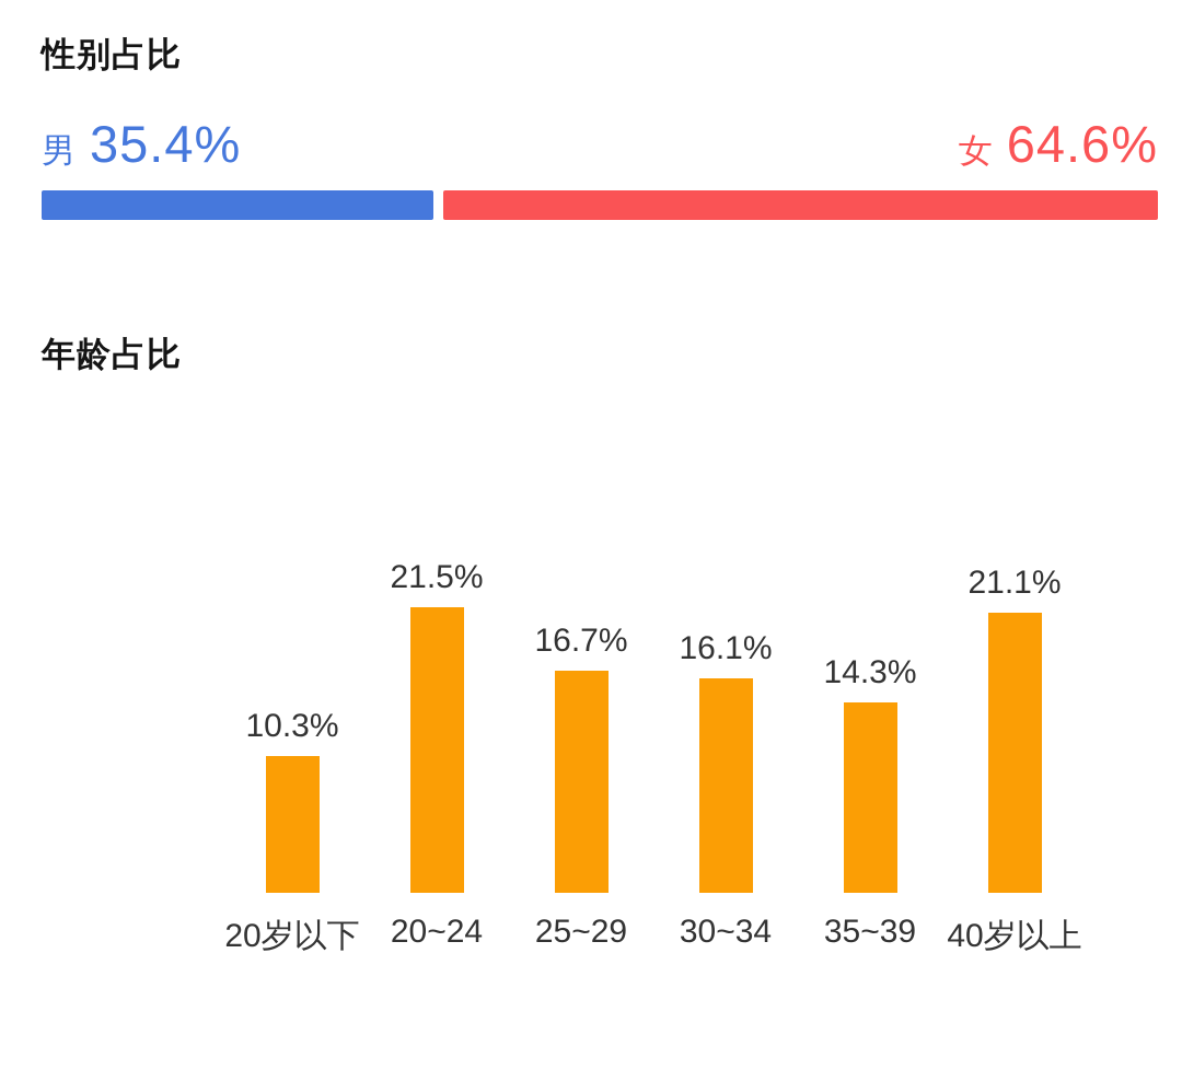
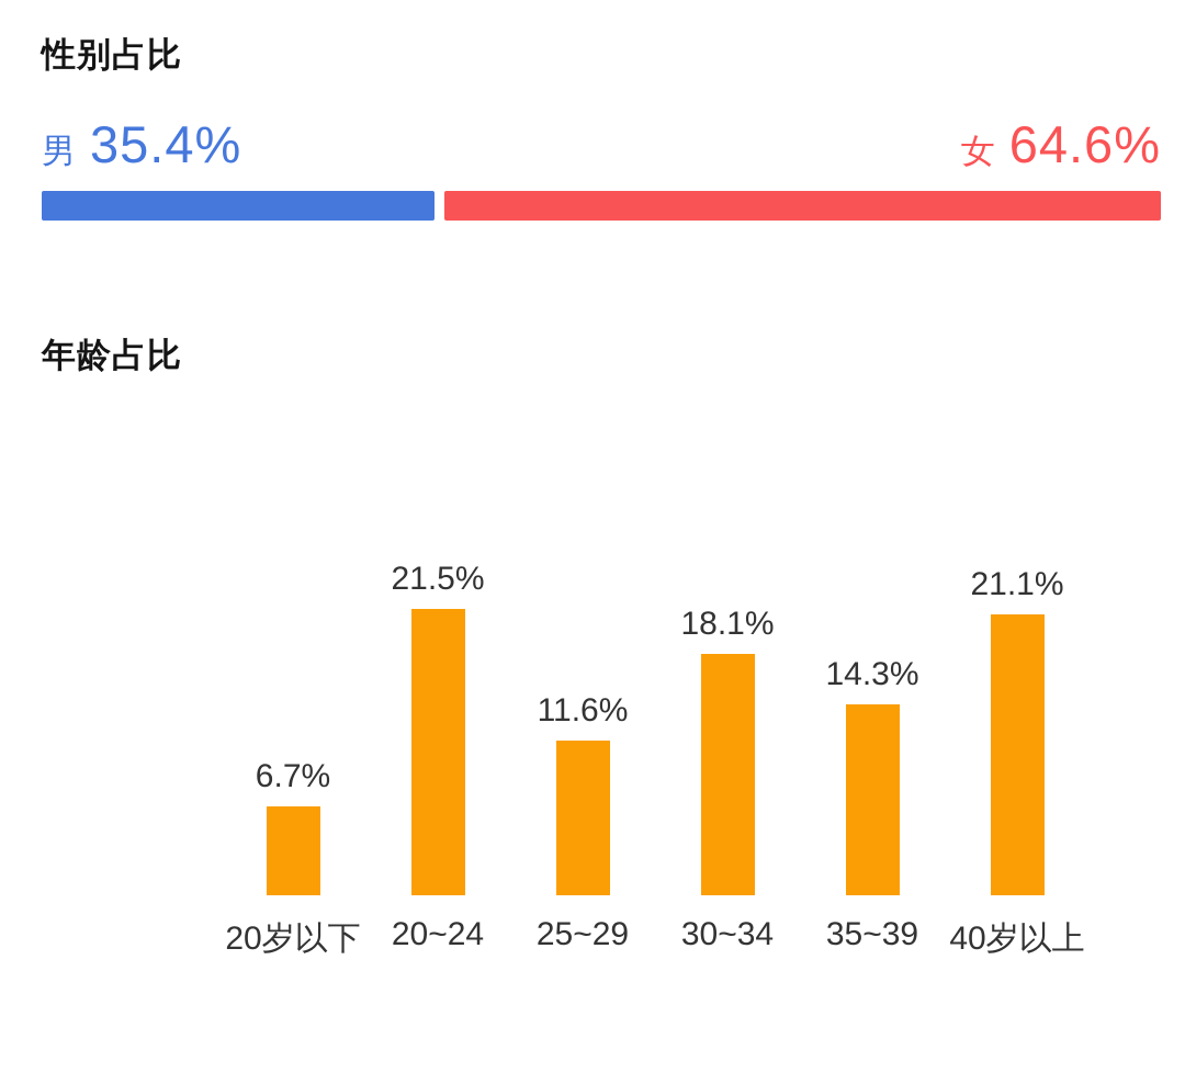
年龄占比/20岁以下: 10.3% -> 6.7%
年龄占比/25~29: 16.7% -> 11.6%
年龄占比/30~34: 16.1% -> 18.1%
